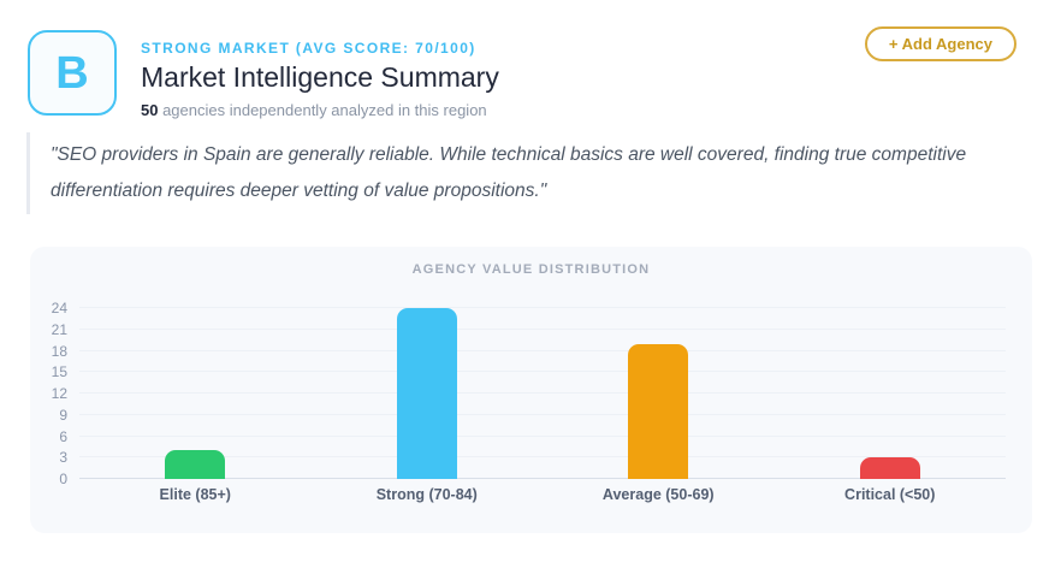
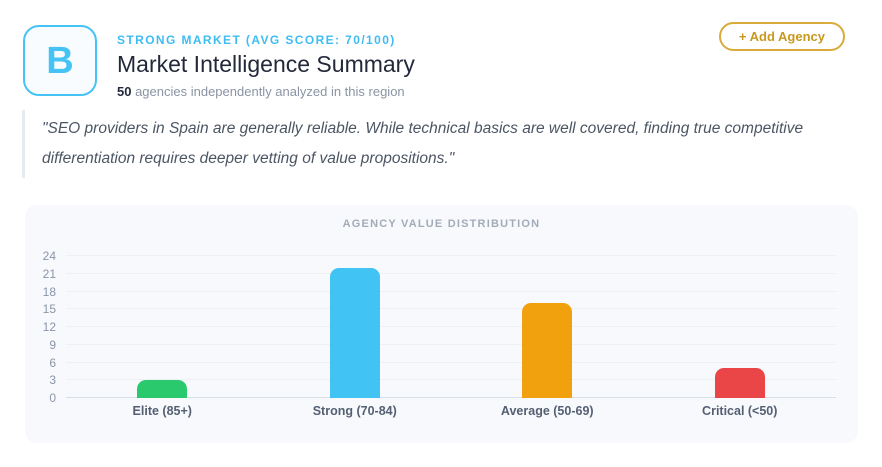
Elite (85+): 4 -> 3
Strong (70-84): 24 -> 22
Average (50-69): 19 -> 16
Critical (<50): 3 -> 5
